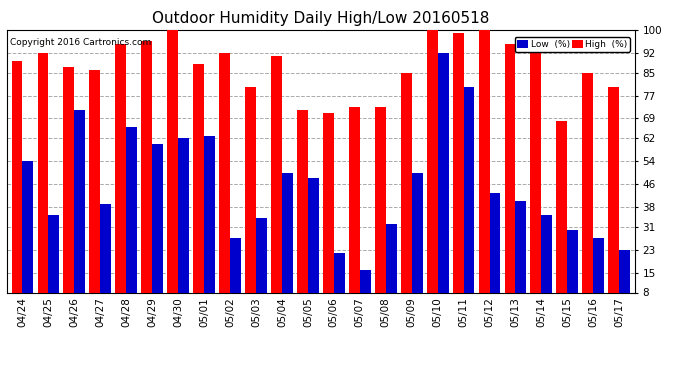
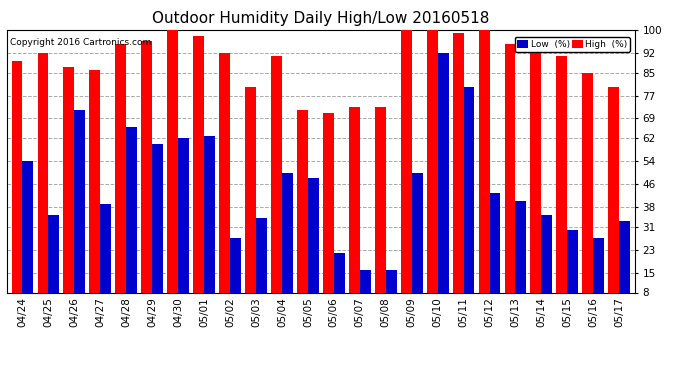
High (%)/05/01: 88 -> 98
Low (%)/05/08: 32 -> 16
High (%)/05/09: 85 -> 100
High (%)/05/15: 68 -> 91
Low (%)/05/17: 23 -> 33
